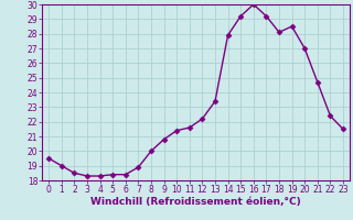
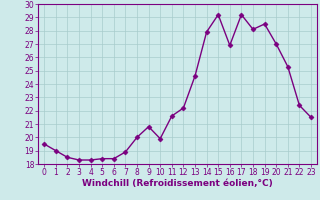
10: 21.4 -> 19.9
13: 23.4 -> 24.6
16: 30.0 -> 26.9
21: 24.7 -> 25.3
